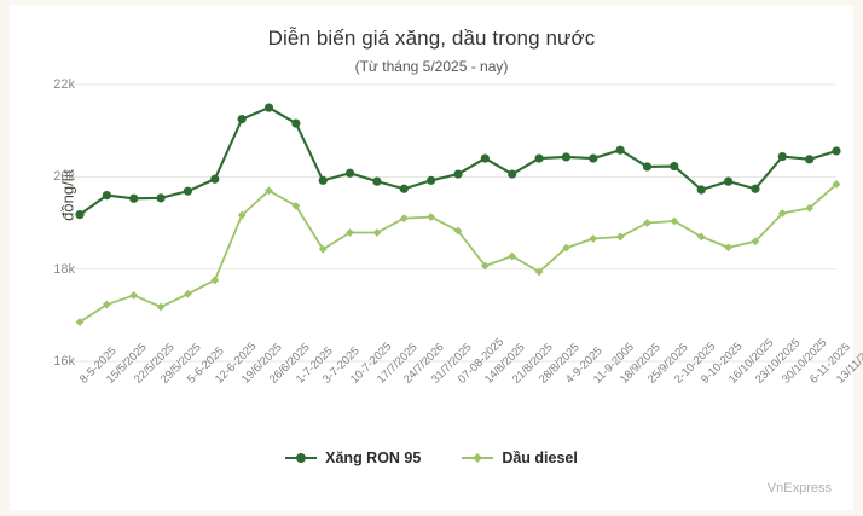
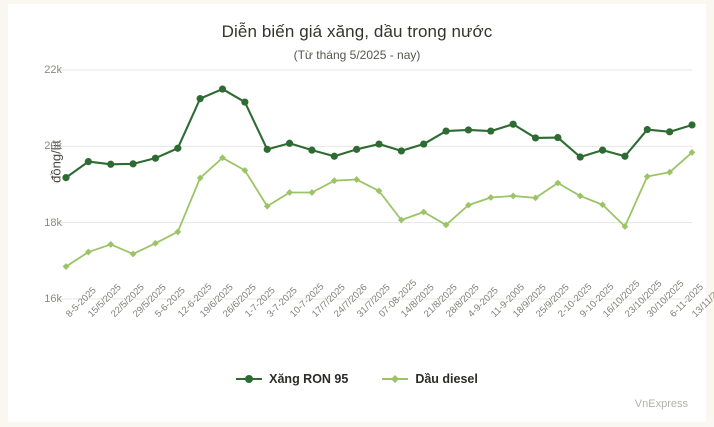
Xăng RON 95/14/8/2025: 20.4k -> 19.9k
Dầu diesel/25/9/2025: 19.0k -> 18.6k
Dầu diesel/23/10/2025: 18.6k -> 17.9k
